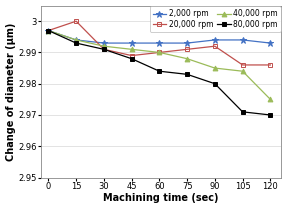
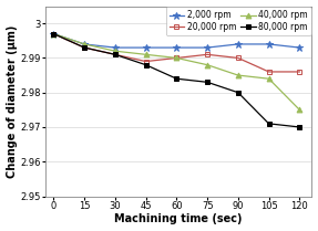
20,000 rpm/15: 3.000 -> 2.993
20,000 rpm/90: 2.992 -> 2.990
